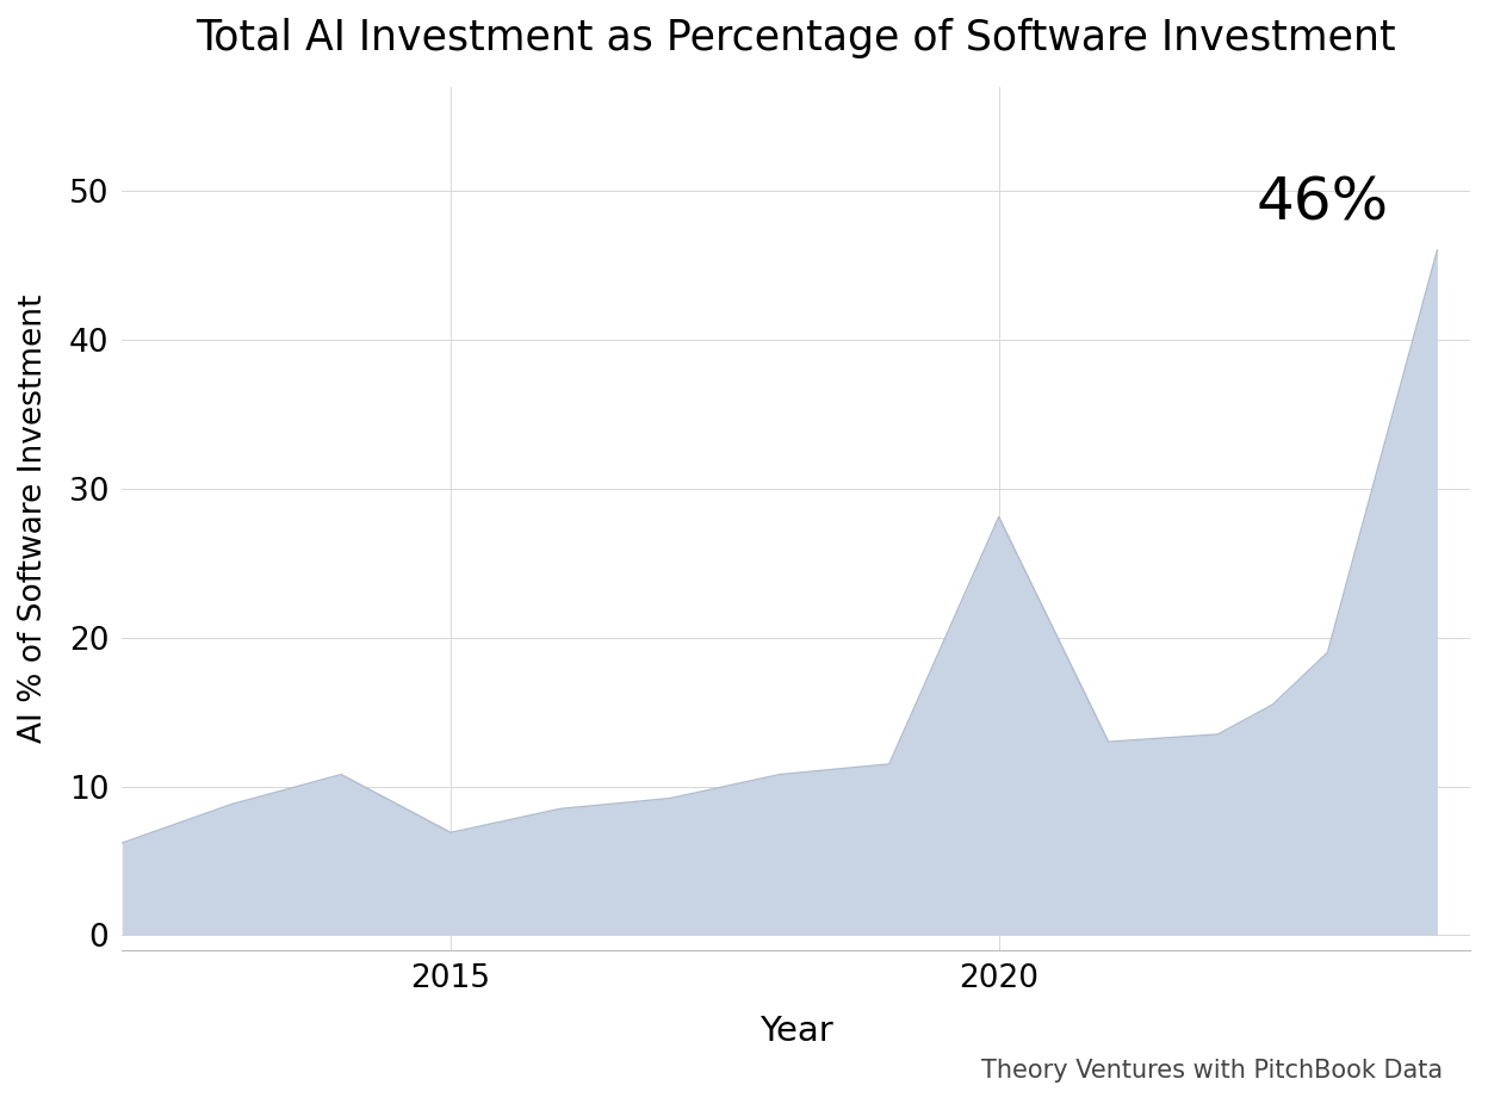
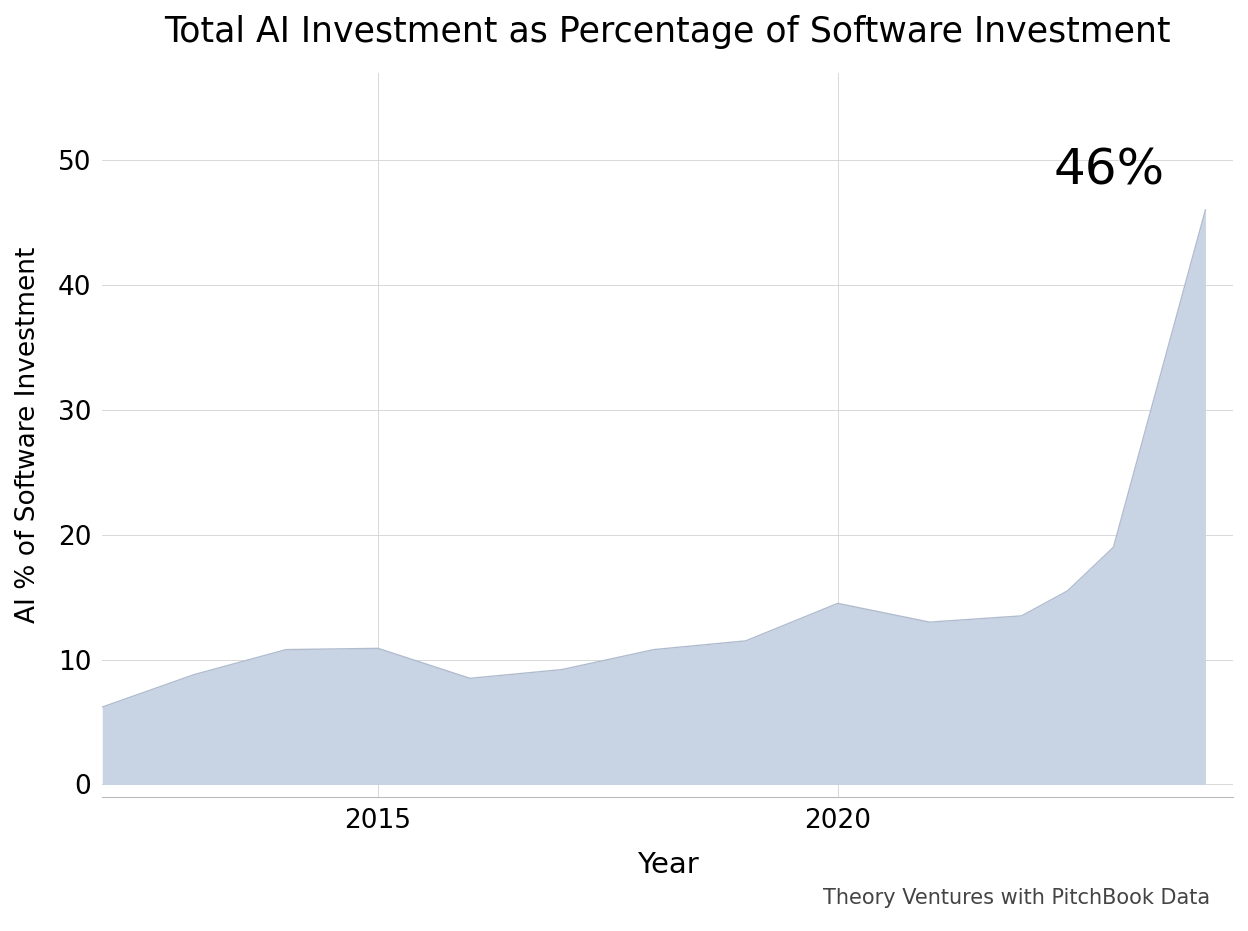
2015: 6.9 -> 10.9
2020: 28.1 -> 14.5
